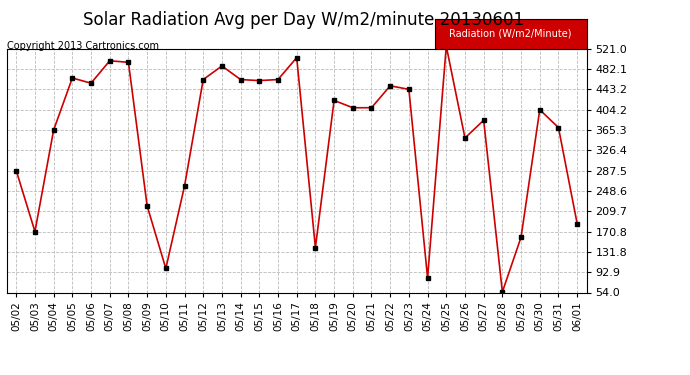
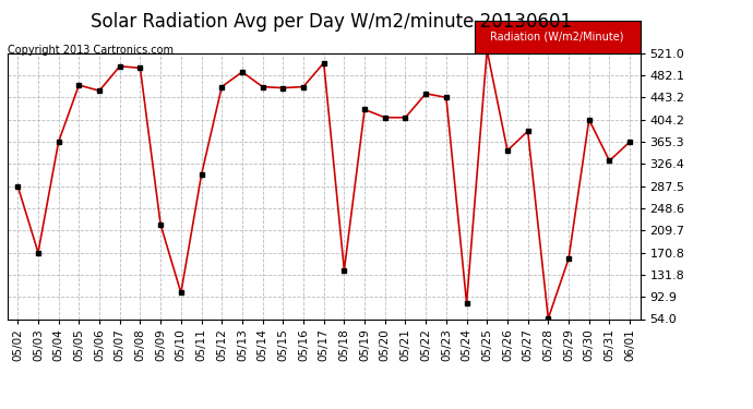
05/11: 258 -> 307
05/31: 370 -> 332
06/01: 186 -> 365
